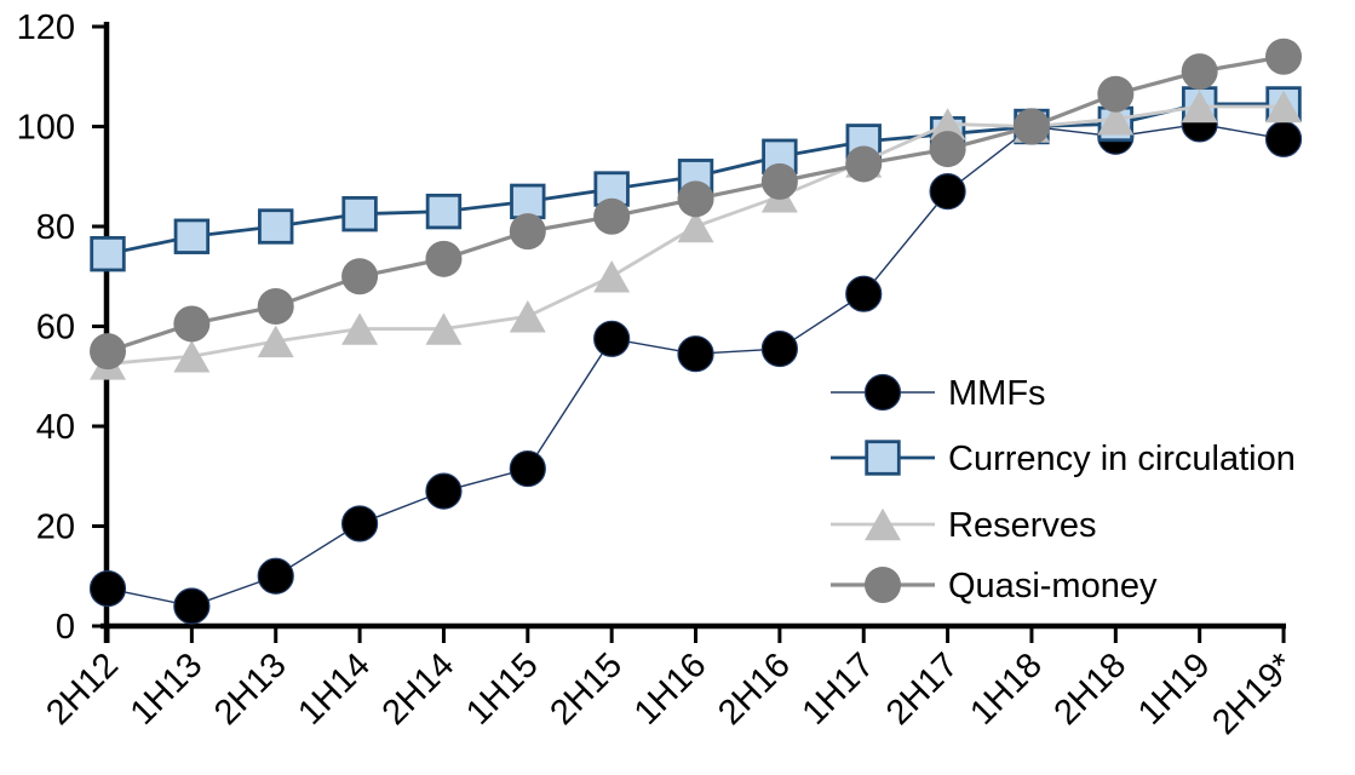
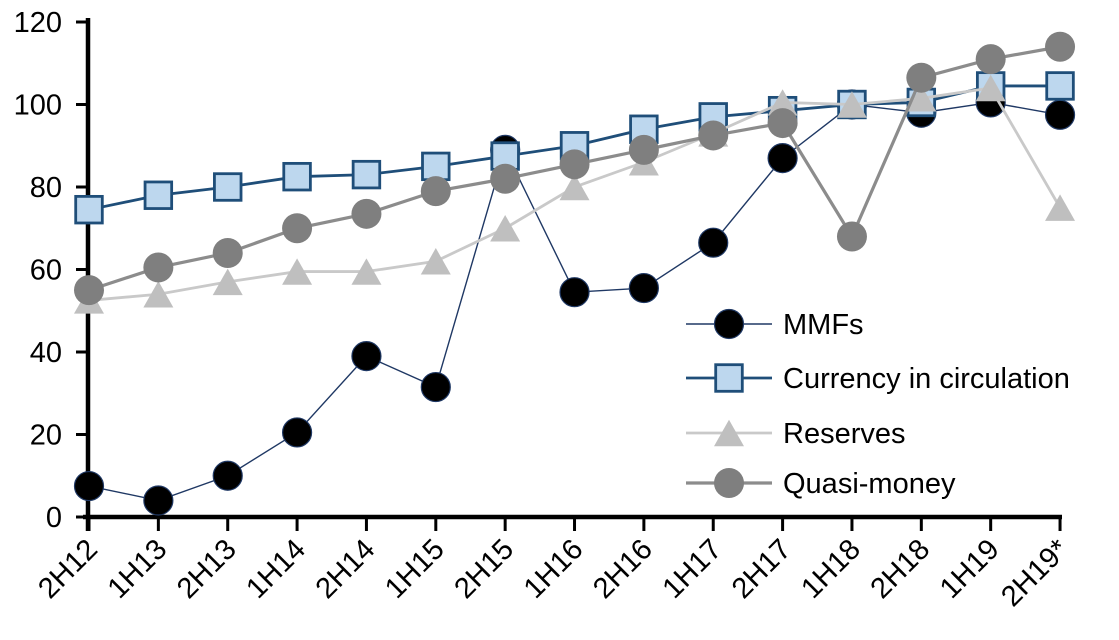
MMFs/2H14: 27 -> 39
MMFs/2H15: 58 -> 89
Quasi-money/1H18: 100 -> 68
Reserves/2H19*: 104 -> 75
